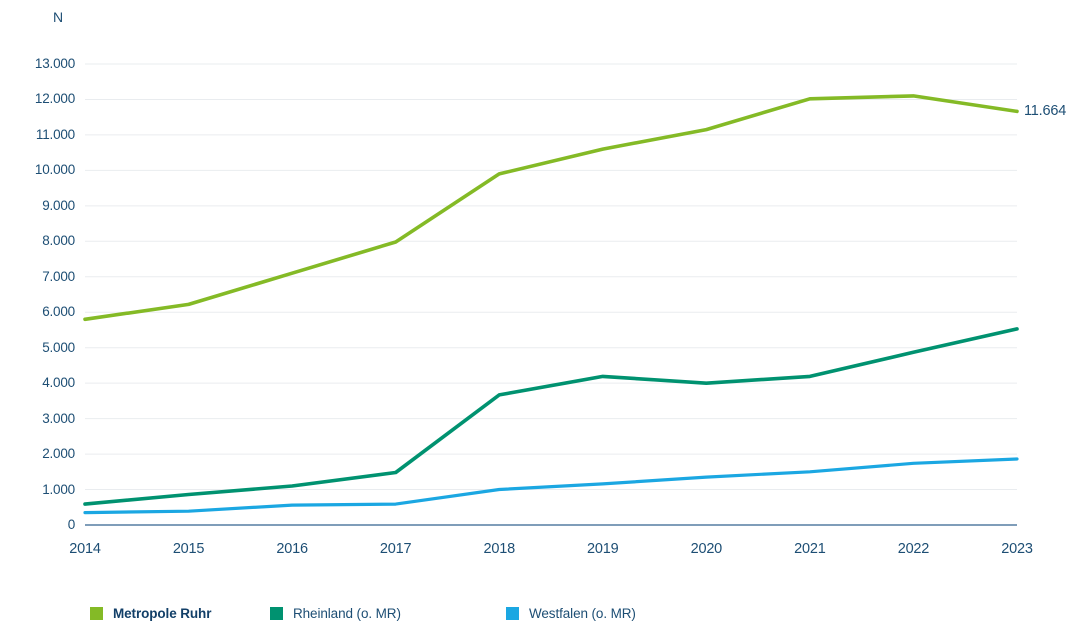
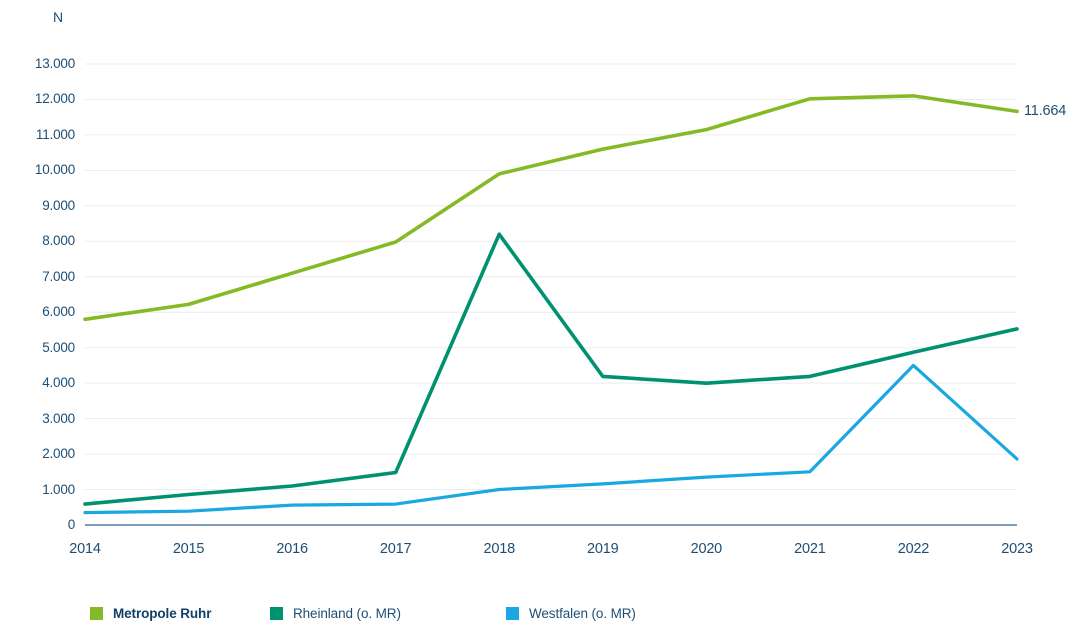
Rheinland (o. MR)/2018: 3700 -> 8200
Westfalen (o. MR)/2022: 1700 -> 4500
